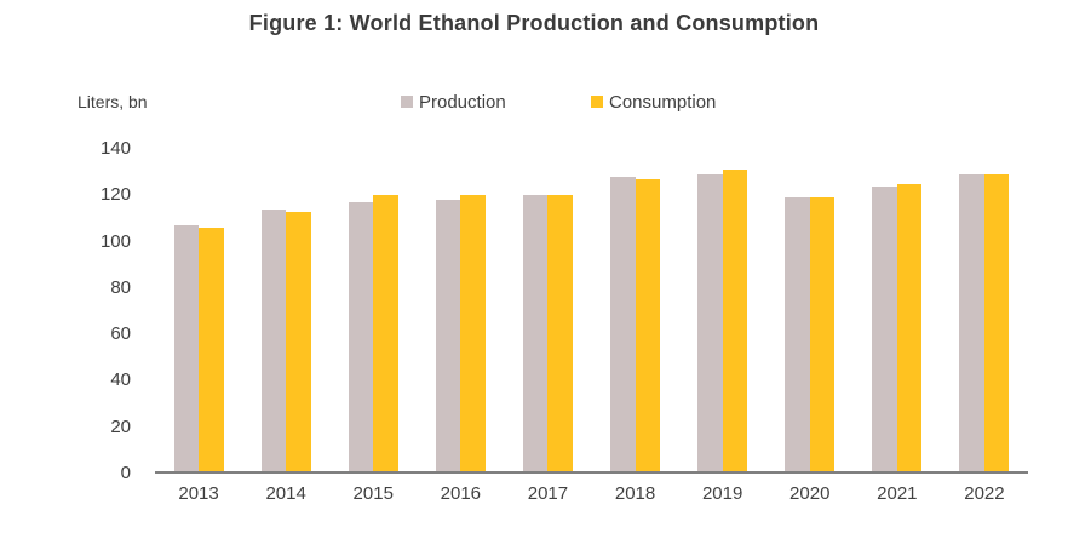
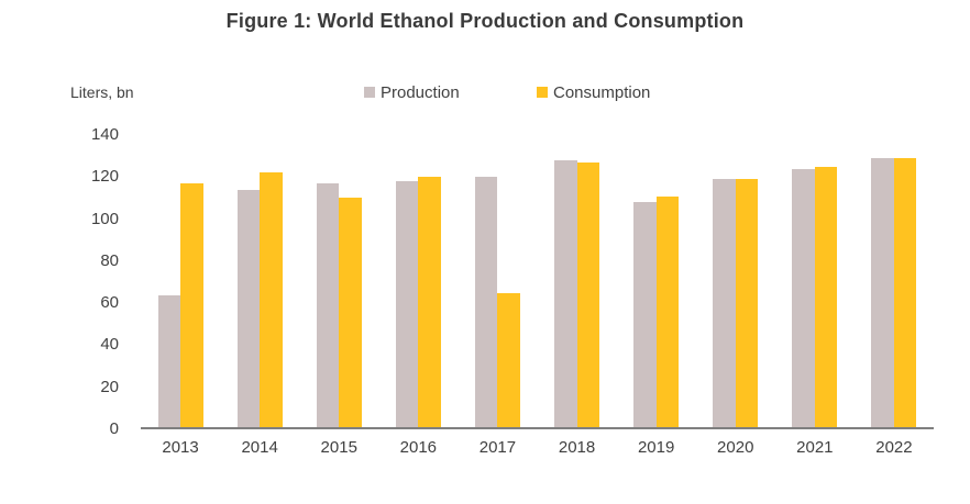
Production/2013: 107 -> 64
Consumption/2013: 106 -> 117
Consumption/2014: 113 -> 122
Consumption/2015: 120 -> 110
Consumption/2017: 120 -> 65
Production/2019: 129 -> 108
Consumption/2019: 131 -> 111
